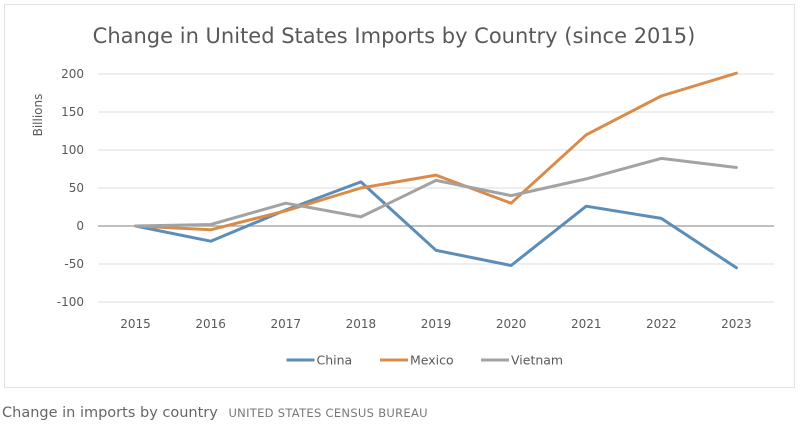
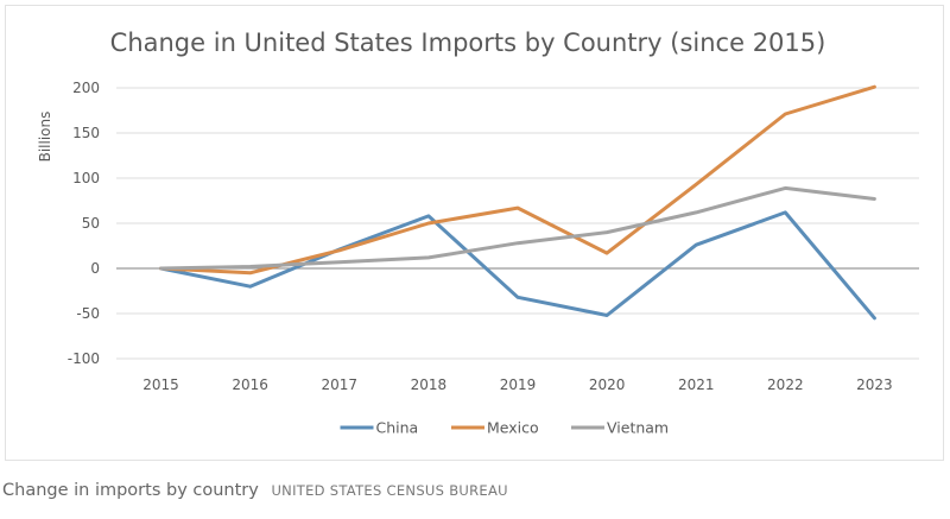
Vietnam/2017: 30 -> 10
Vietnam/2019: 60 -> 30
Mexico/2020: 30 -> 20
Mexico/2021: 120 -> 90
China/2022: 10 -> 60
